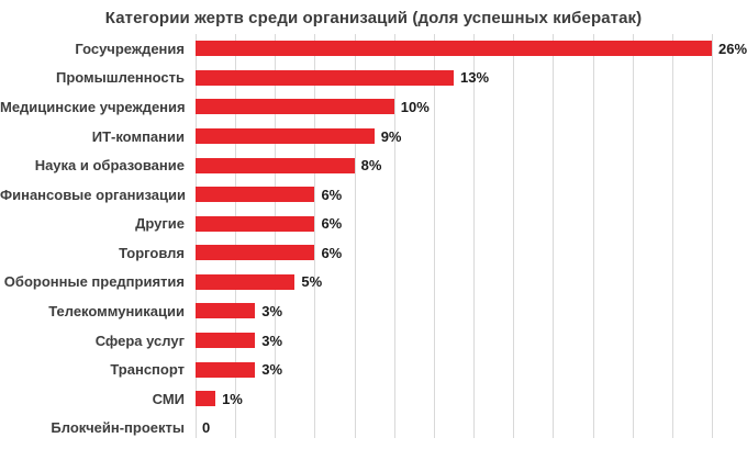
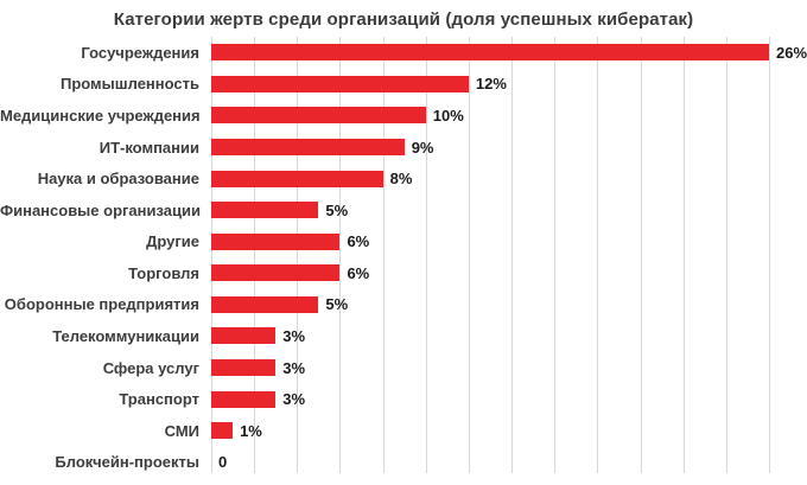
Промышленность: 13% -> 12%
Финансовые организации: 6% -> 5%
